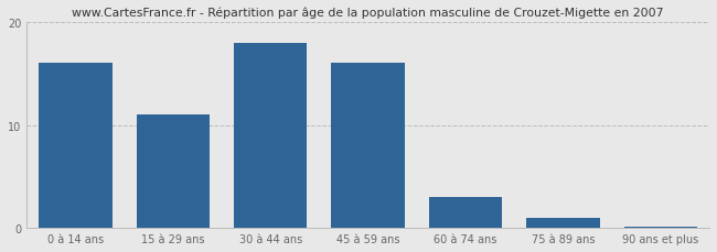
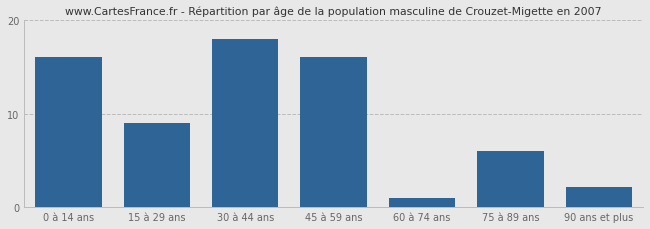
15 à 29 ans: 11.0 -> 9.0
60 à 74 ans: 3.0 -> 1.0
75 à 89 ans: 1.0 -> 6.0
90 ans et plus: 0.1 -> 2.2
